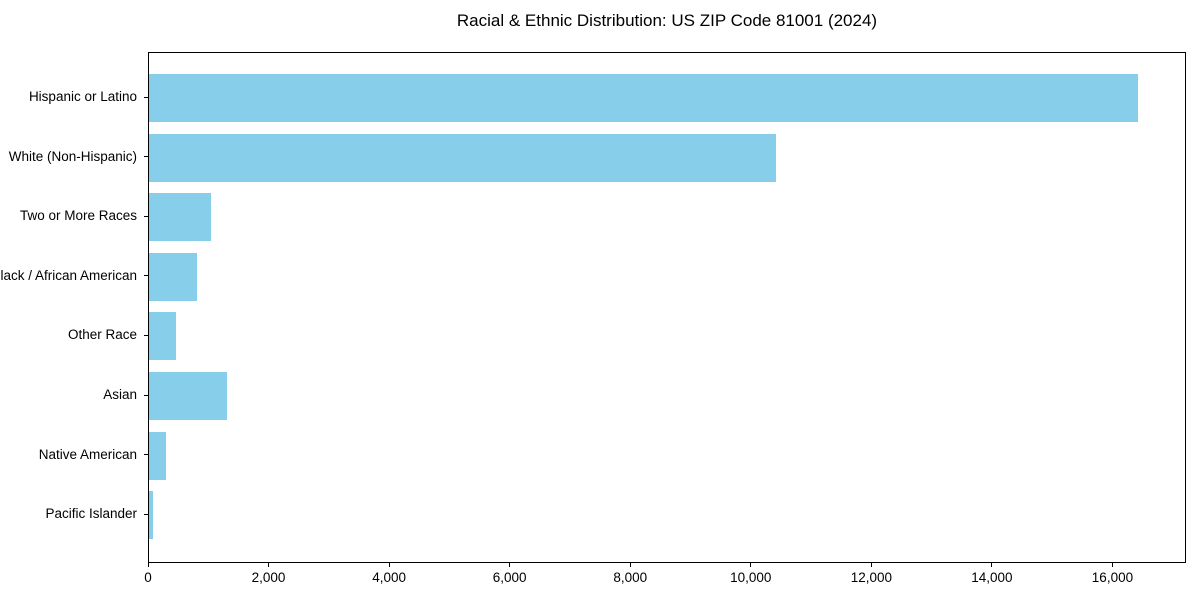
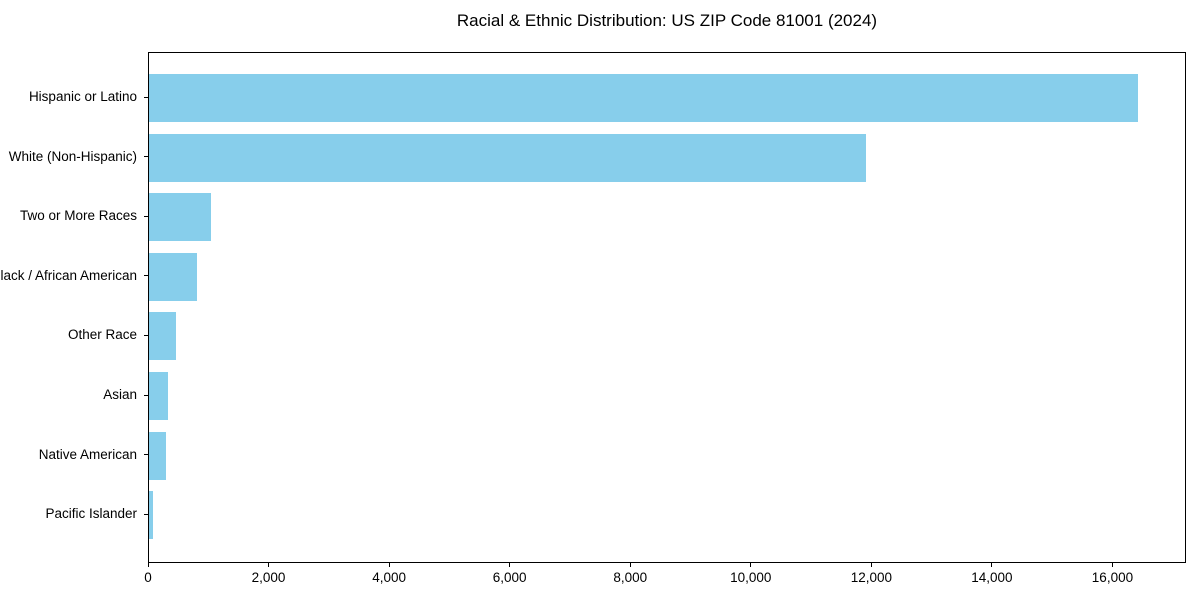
White (Non-Hispanic): 10400 -> 11900
Asian: 1300 -> 300
